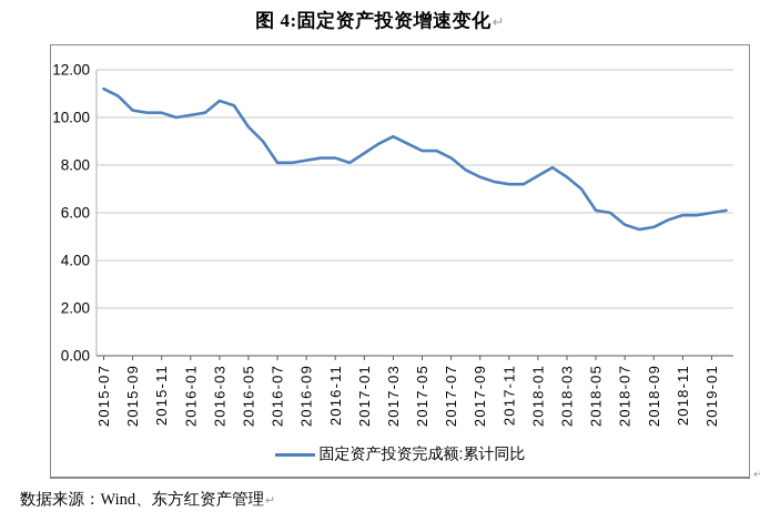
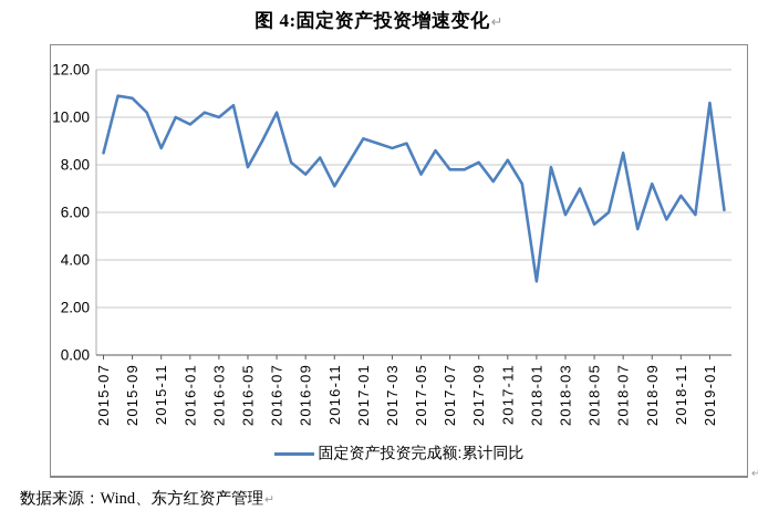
2015-07: 11.2 -> 8.5
2015-09: 10.3 -> 10.8
2015-11: 10.2 -> 8.7
2016-01: 10.1 -> 9.7
2016-03: 10.7 -> 10.0
2016-05: 9.6 -> 7.9
2016-07: 8.1 -> 10.2
2016-09: 8.2 -> 7.6
2016-11: 8.3 -> 7.1
2017-01: 8.5 -> 9.1
2017-03: 9.2 -> 8.7
2017-05: 8.6 -> 7.6
2017-07: 8.3 -> 7.8
2017-09: 7.5 -> 8.1
2017-11: 7.2 -> 8.2
2018-01: 7.5 -> 3.1
2018-03: 7.5 -> 5.9
2018-05: 6.1 -> 5.5
2018-07: 5.5 -> 8.5
2018-09: 5.4 -> 7.2
2018-11: 5.9 -> 6.7
2019-01: 6.0 -> 10.6
